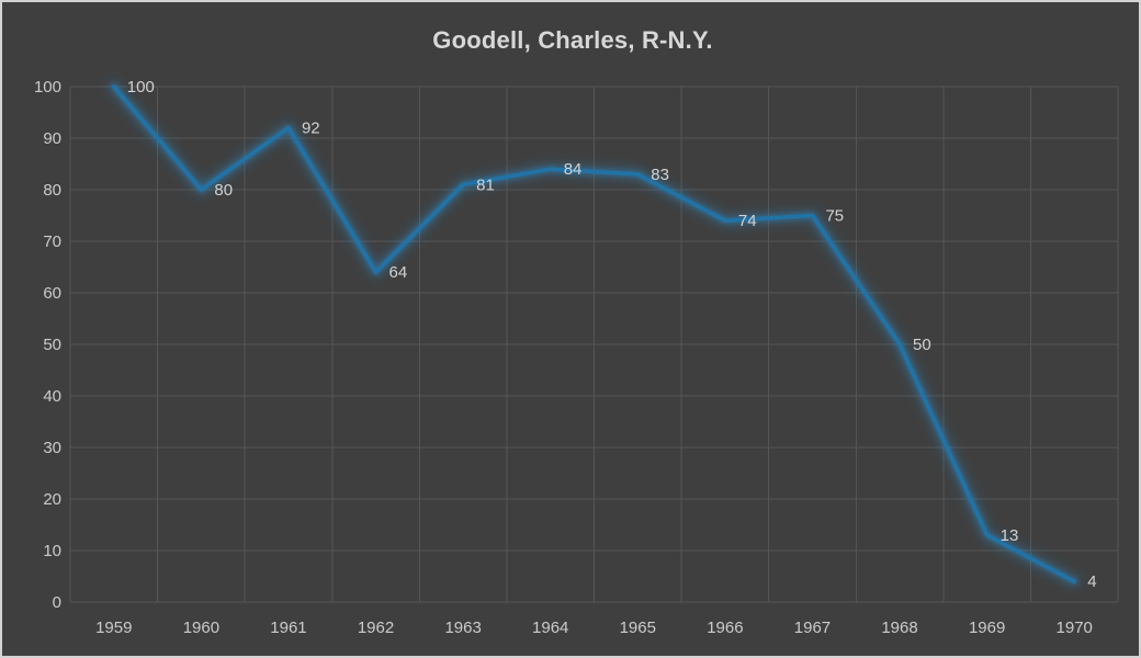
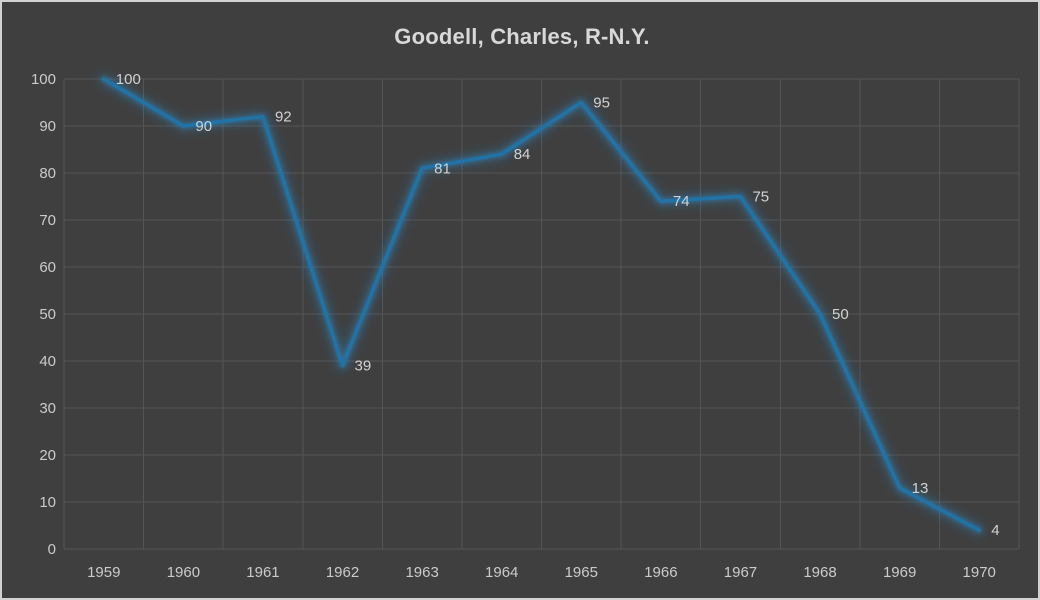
1960: 80 -> 90
1962: 64 -> 39
1965: 83 -> 95
